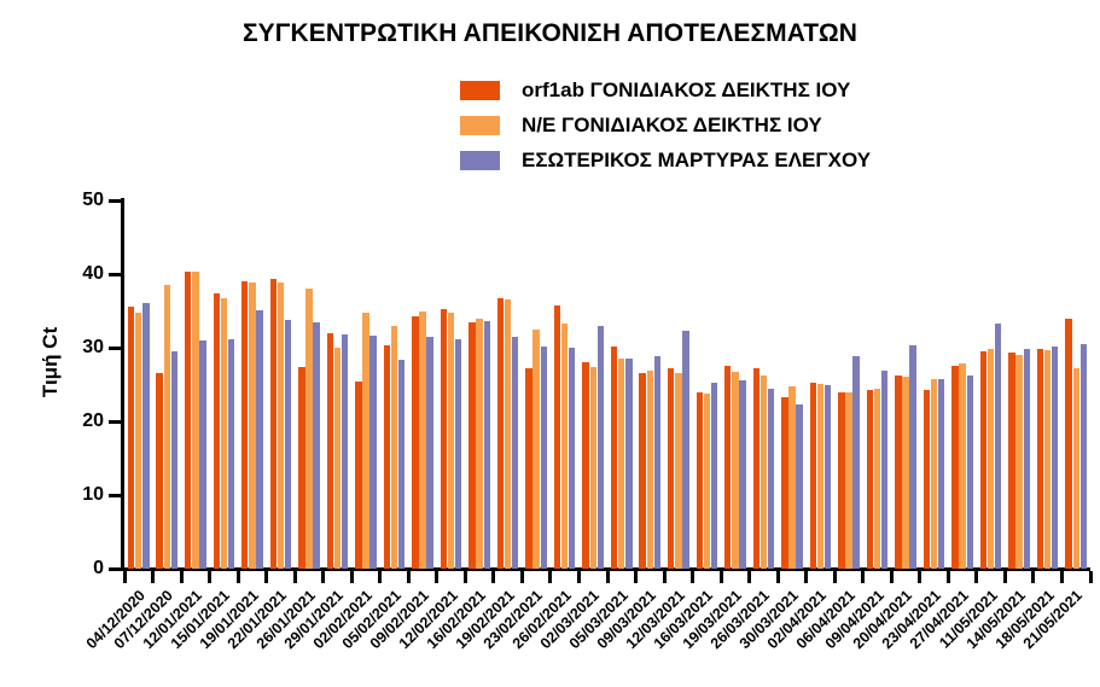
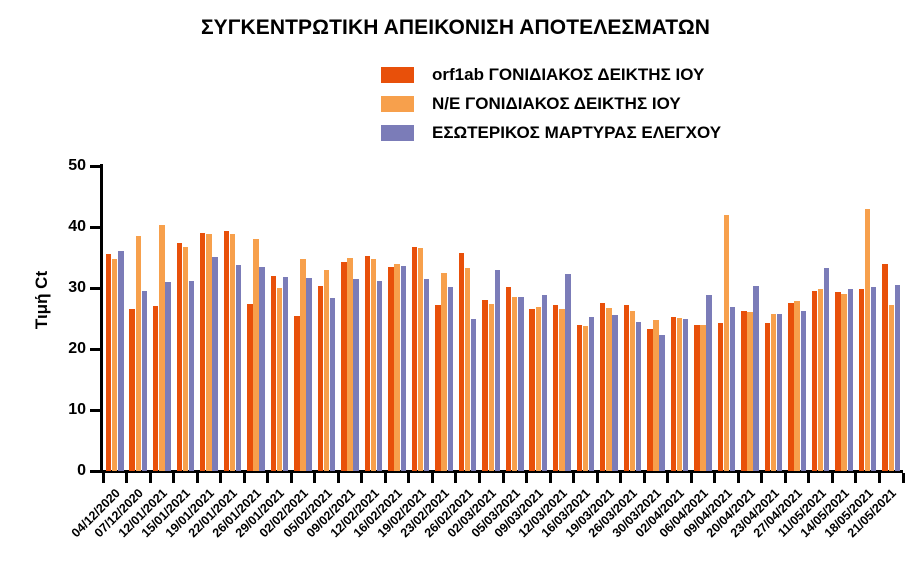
orf1ab ΓΟΝΙΔΙΑΚΟΣ ΔΕΙΚΤΗΣ ΙΟΥ/12/01/2021: 40 -> 27
ΕΣΩΤΕΡΙΚΟΣ ΜΑΡΤΥΡΑΣ ΕΛΕΓΧΟΥ/26/02/2021: 30 -> 25
N/E ΓΟΝΙΔΙΑΚΟΣ ΔΕΙΚΤΗΣ ΙΟΥ/09/04/2021: 24 -> 42
N/E ΓΟΝΙΔΙΑΚΟΣ ΔΕΙΚΤΗΣ ΙΟΥ/18/05/2021: 30 -> 43
